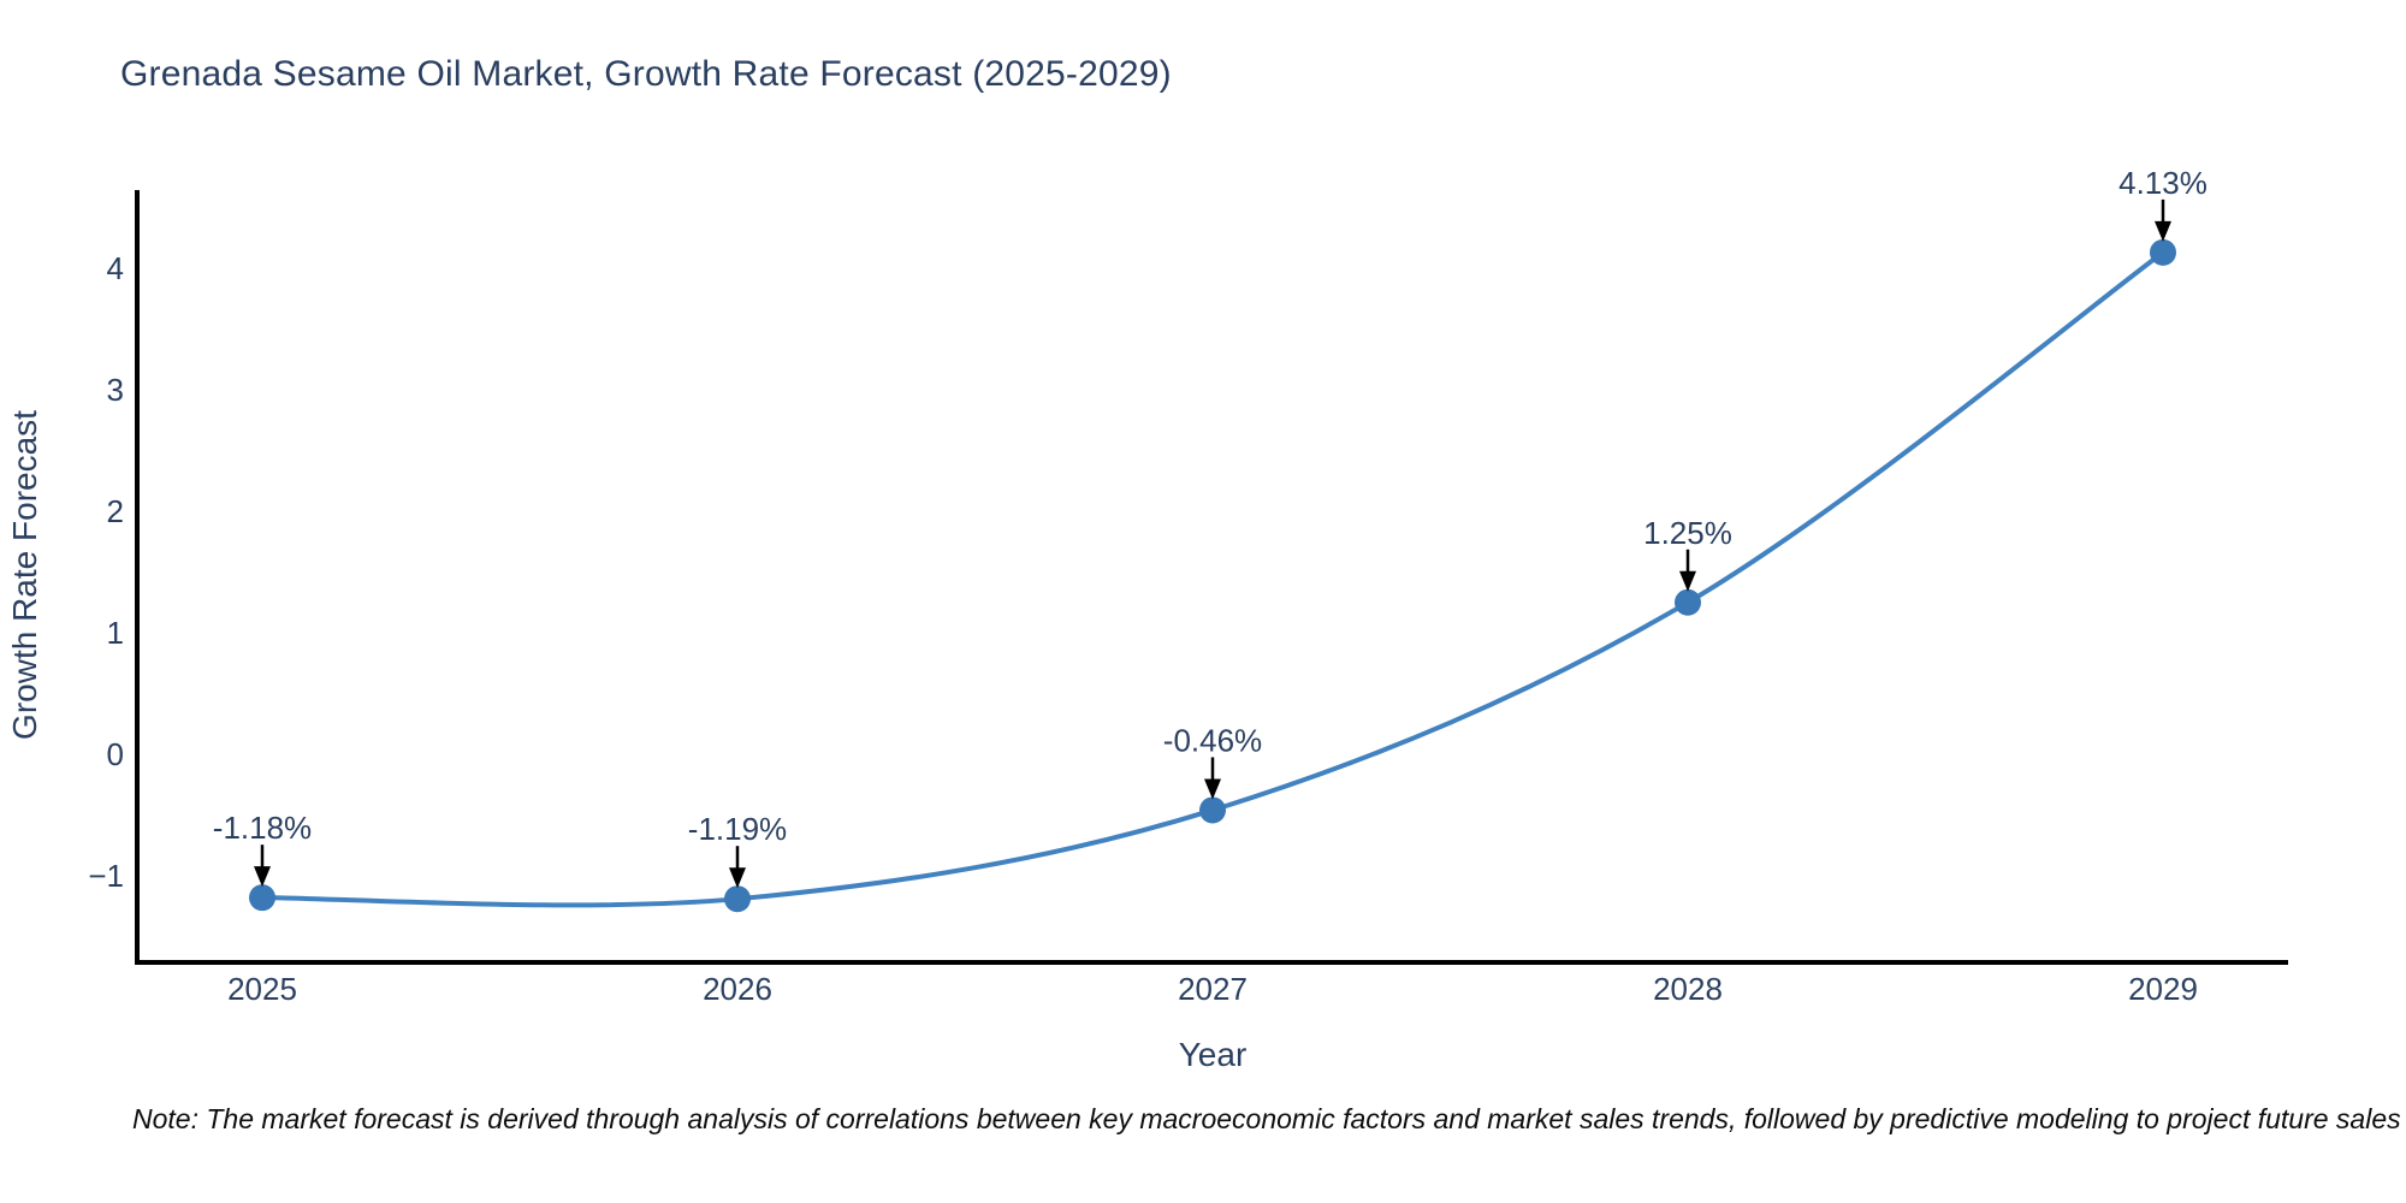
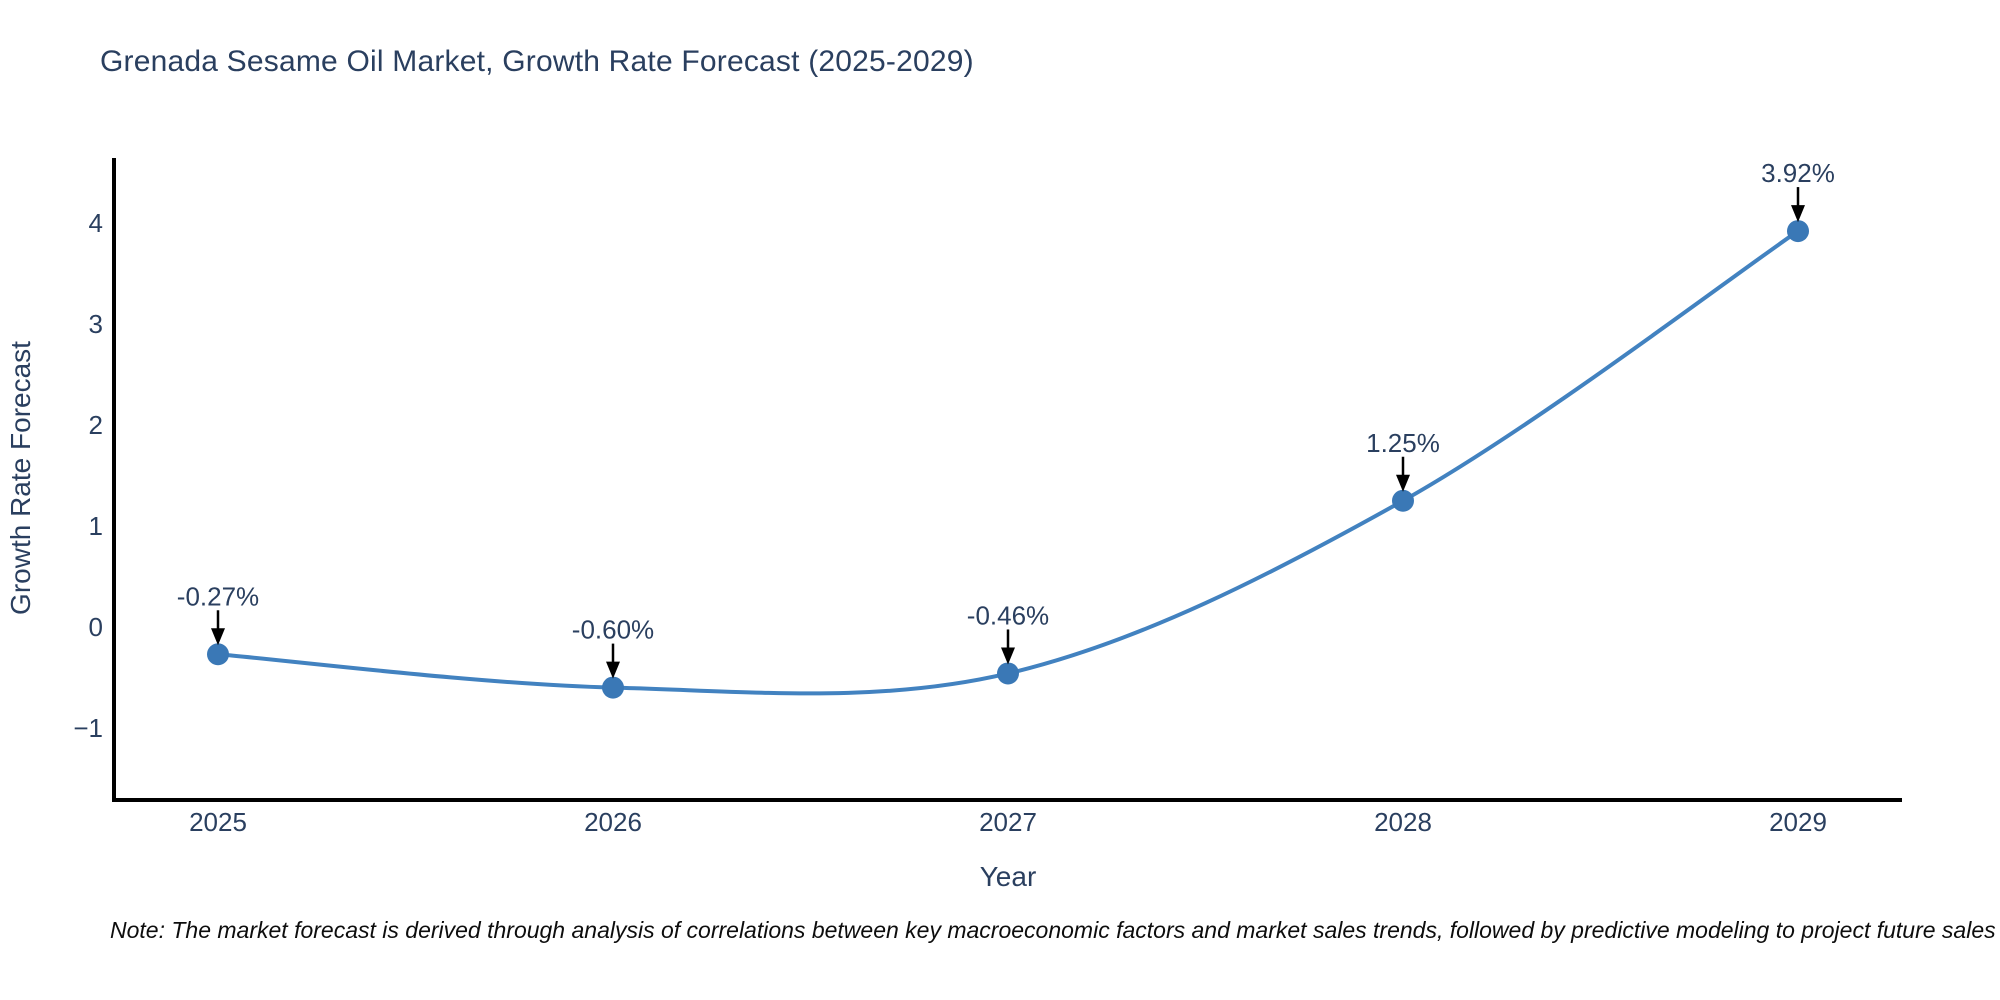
2025: -1.18% -> -0.27%
2026: -1.19% -> -0.60%
2029: 4.13% -> 3.92%
